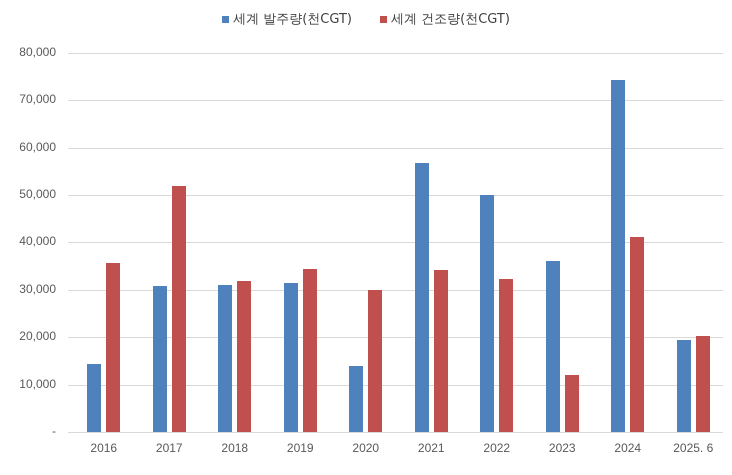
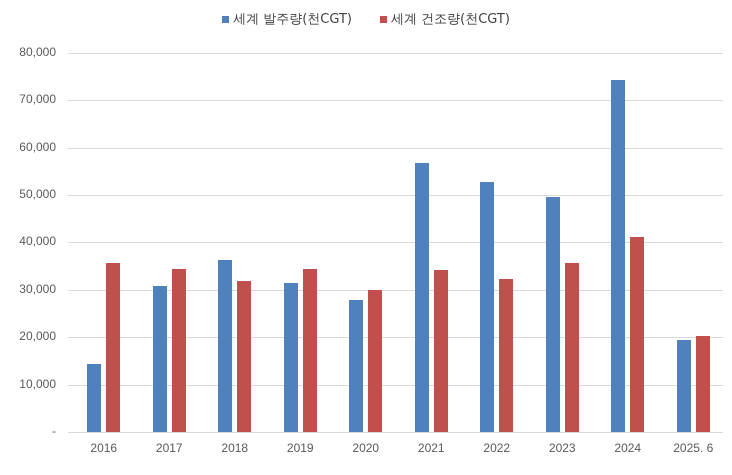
세계 건조량(천CGT)/2017: 52000 -> 34000
세계 발주량(천CGT)/2018: 31000 -> 36000
세계 발주량(천CGT)/2020: 14000 -> 28000
세계 발주량(천CGT)/2022: 50000 -> 53000
세계 발주량(천CGT)/2023: 36000 -> 50000
세계 건조량(천CGT)/2023: 12000 -> 36000
